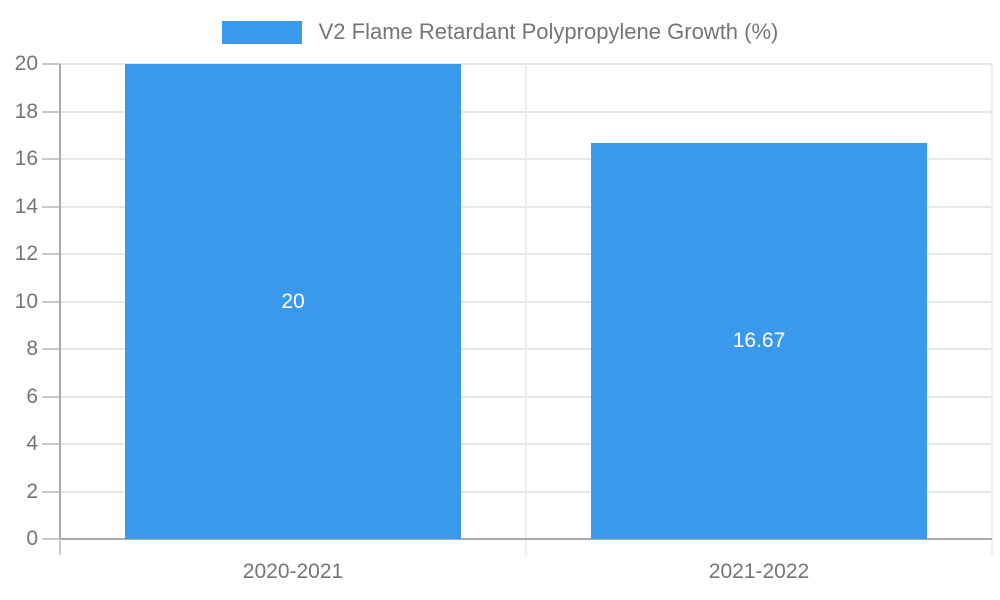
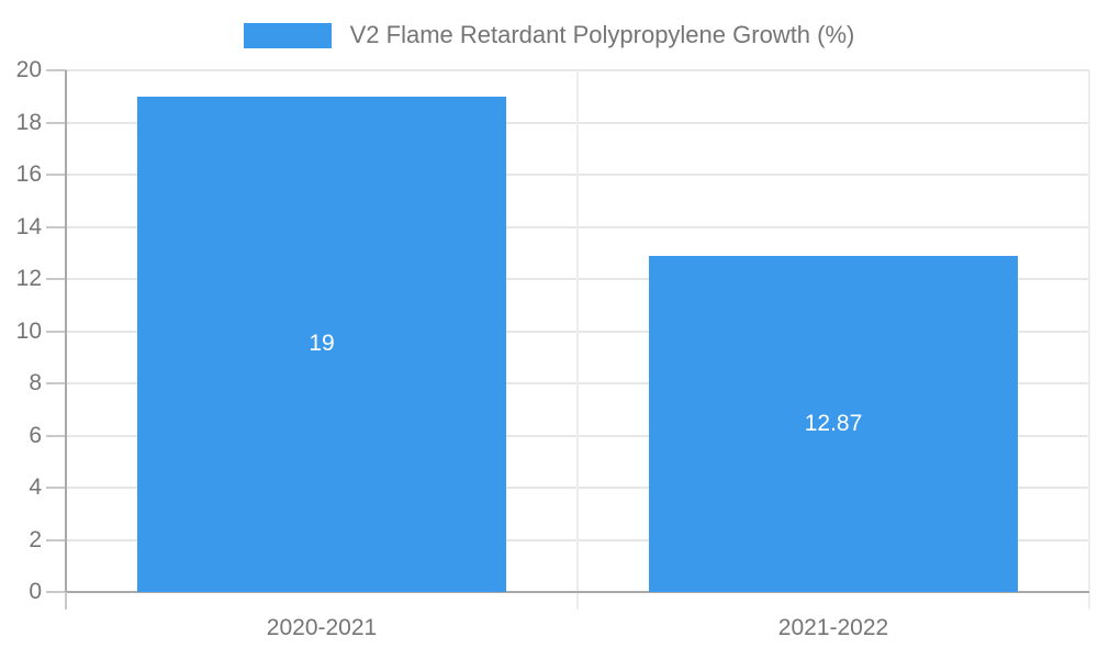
2020-2021: 20 -> 19
2021-2022: 16.67 -> 12.87
